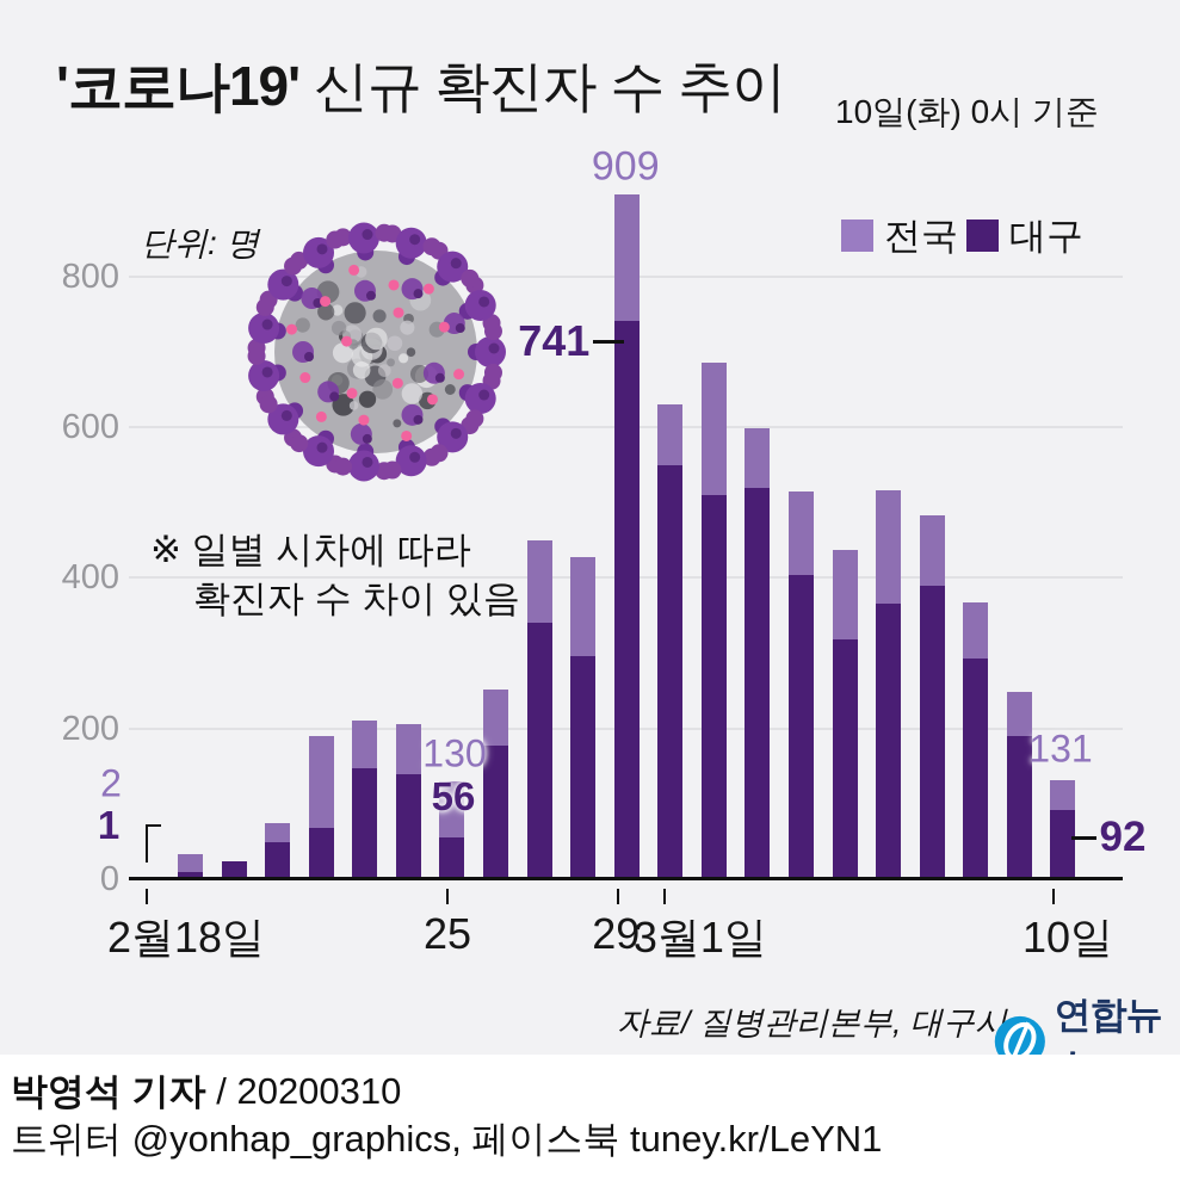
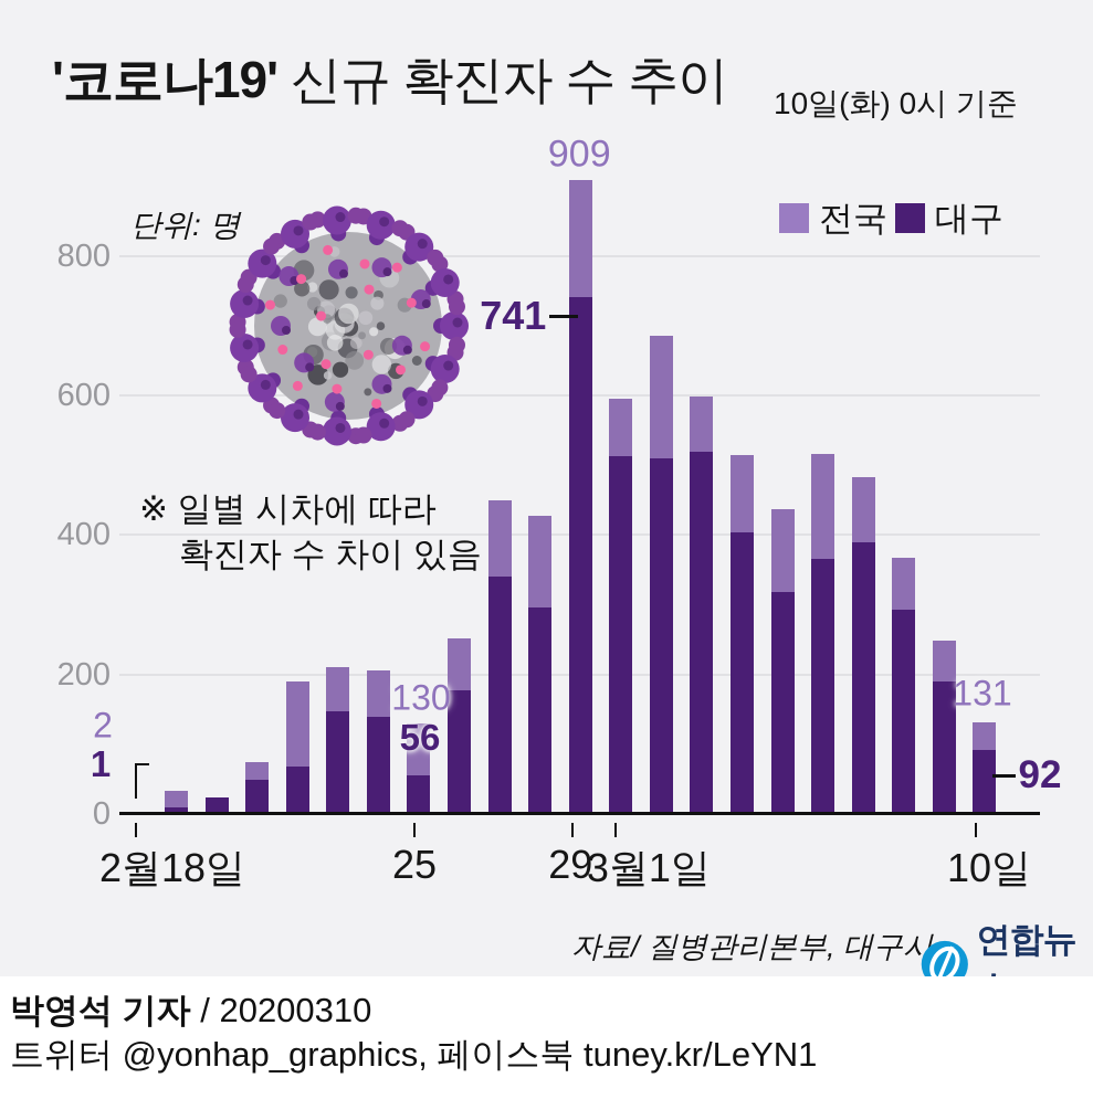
전국/3월1일: 630 -> 600
대구/3월1일: 550 -> 510
